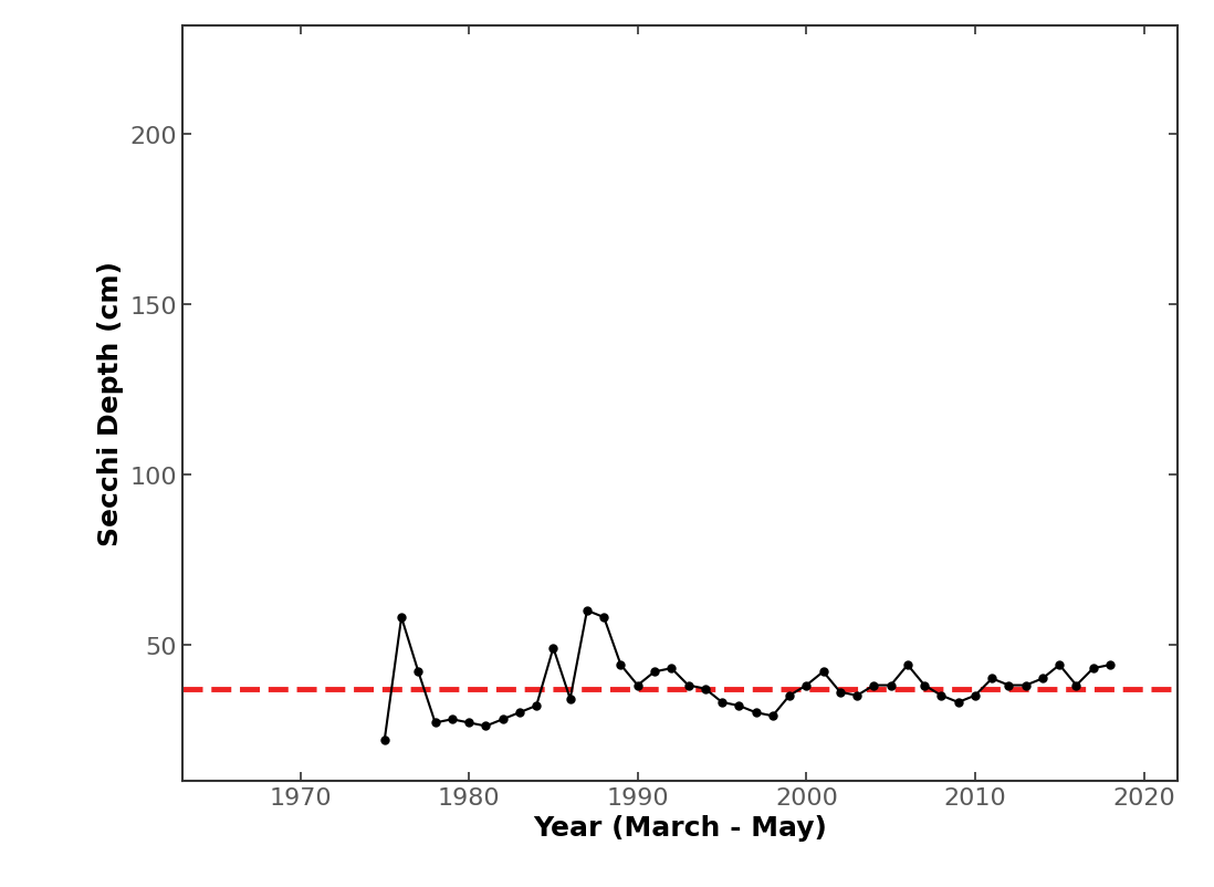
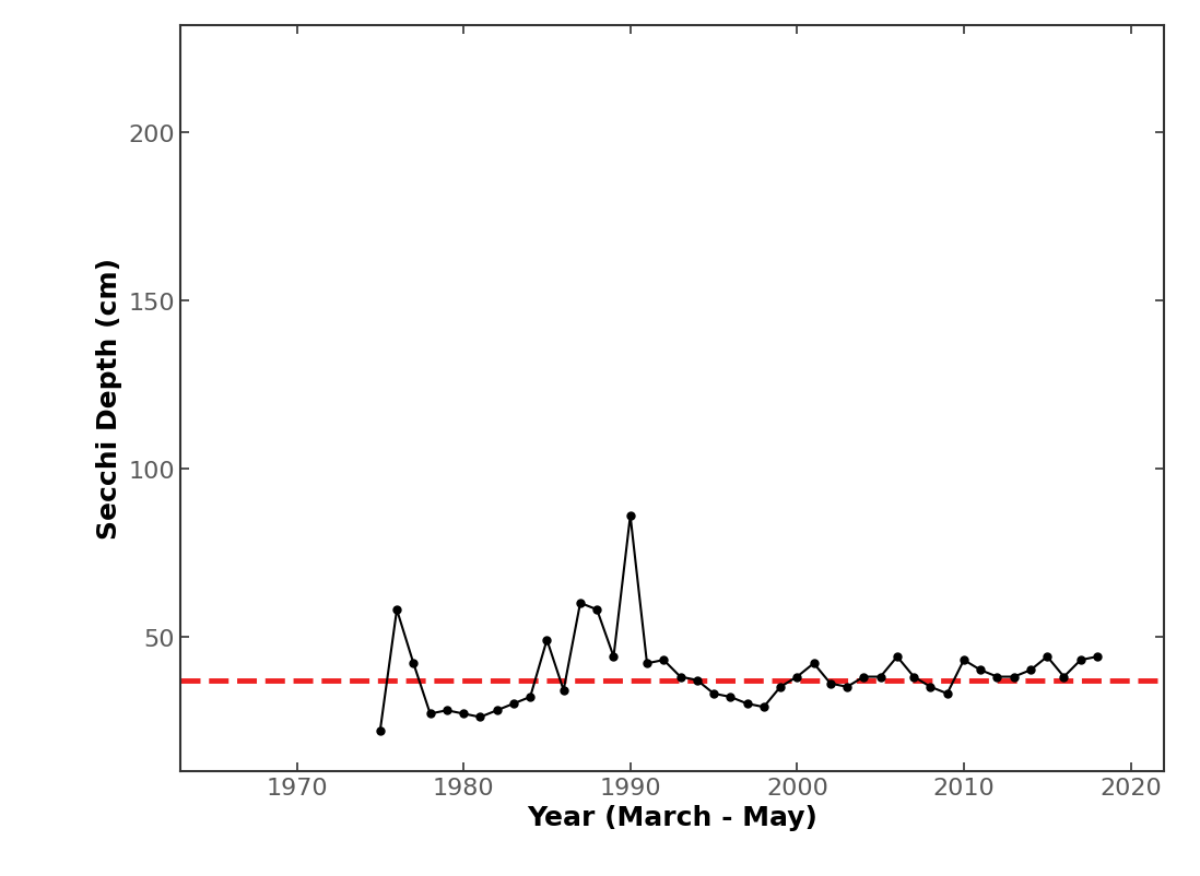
1990: 38 -> 86
2010: 35 -> 43
